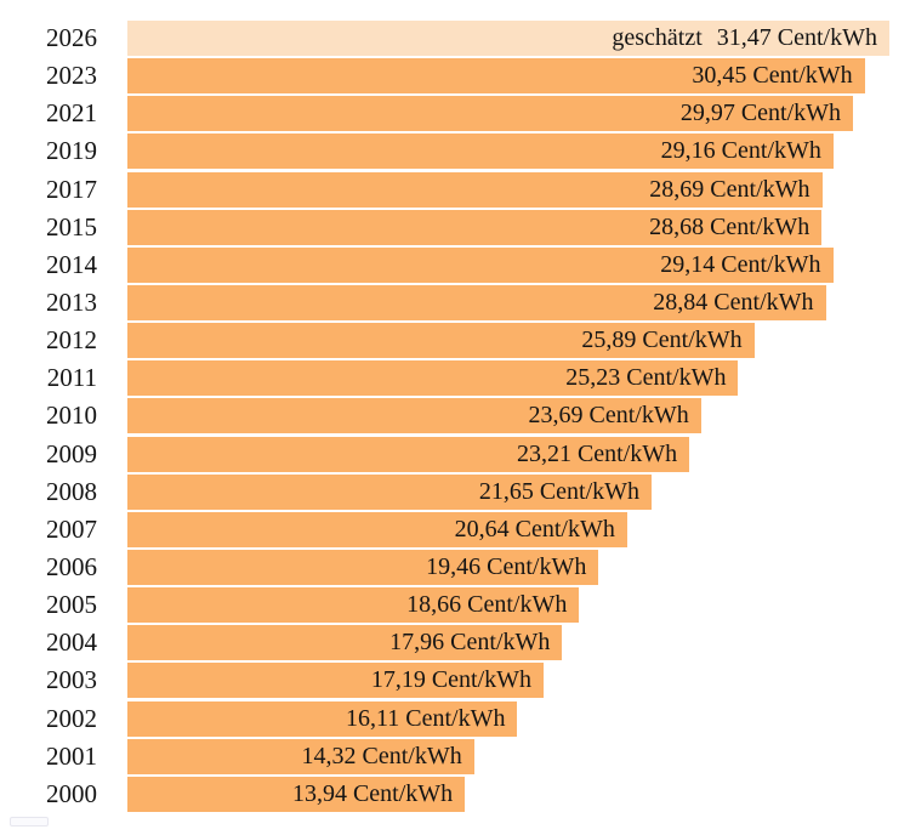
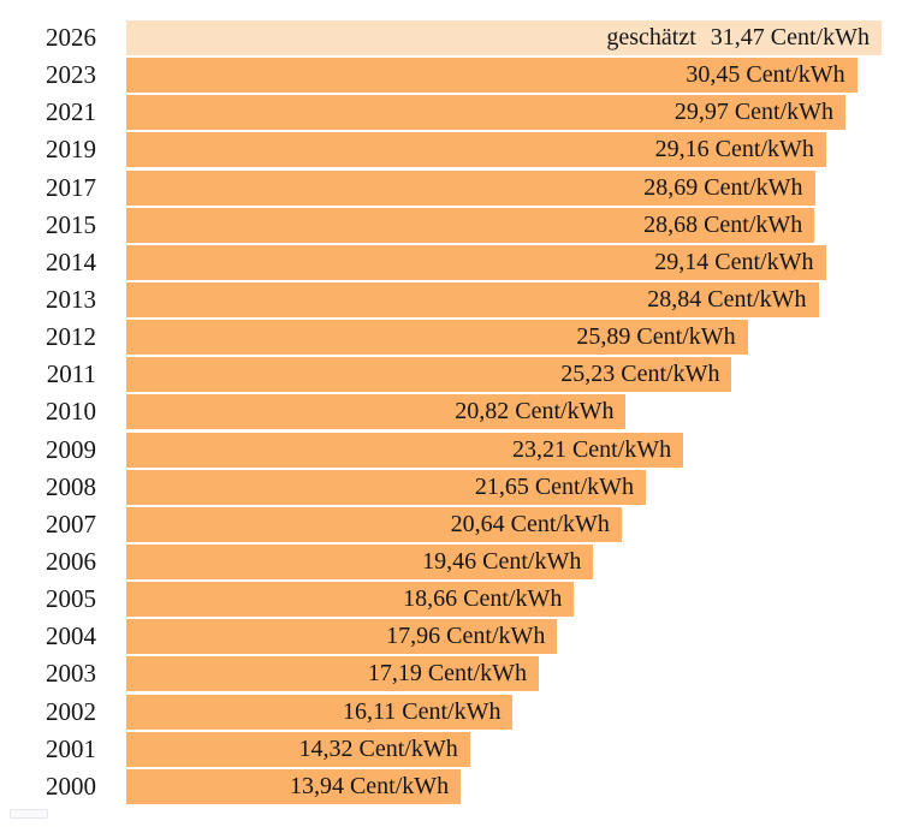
2010: 23,69 -> 20,82
